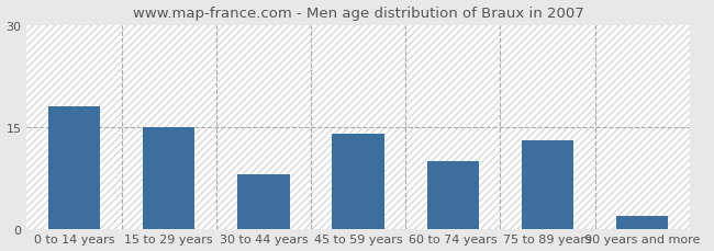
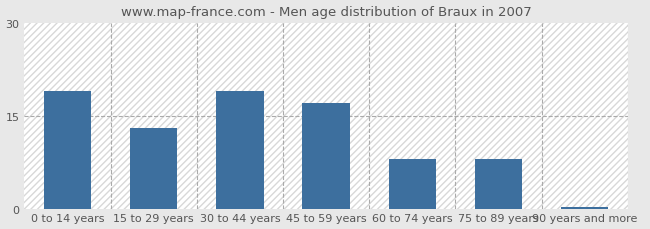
0 to 14 years: 18.0 -> 19.0
15 to 29 years: 15.0 -> 13.0
30 to 44 years: 8.0 -> 19.0
45 to 59 years: 14.0 -> 17.0
60 to 74 years: 10.0 -> 8.0
75 to 89 years: 13.0 -> 8.0
90 years and more: 1.8 -> 0.3
